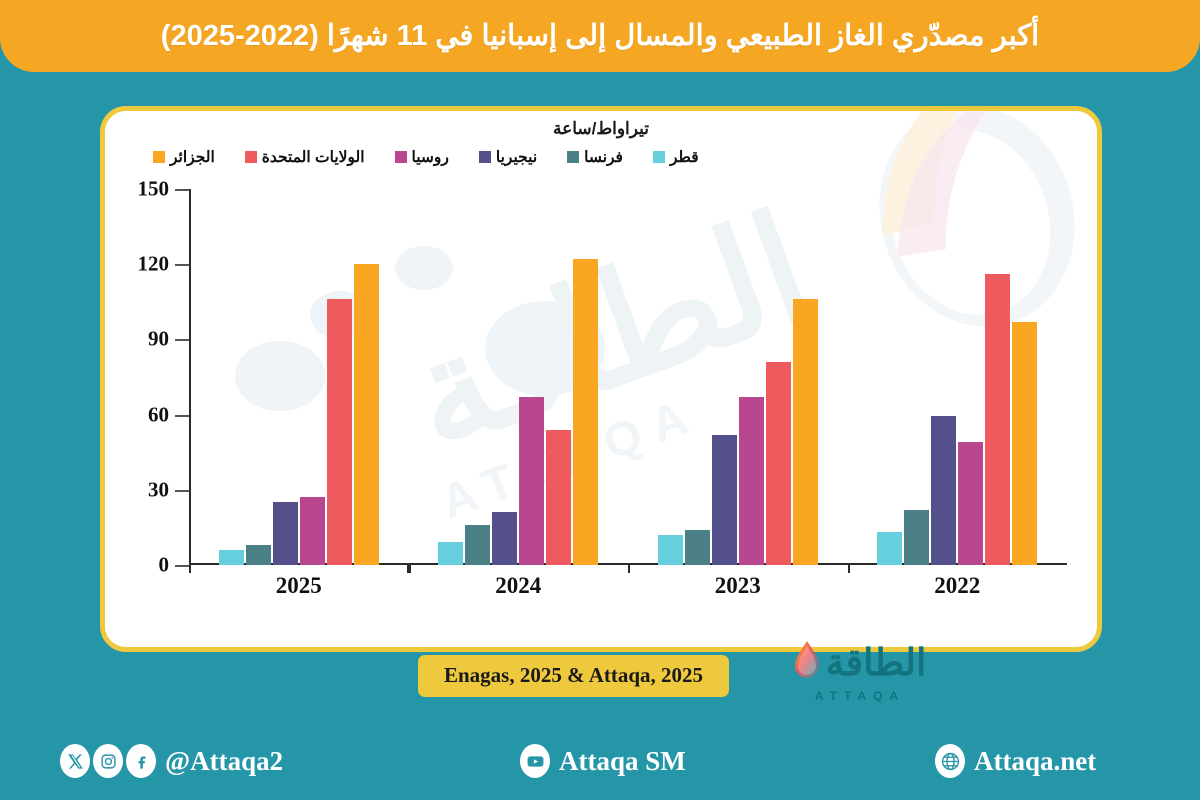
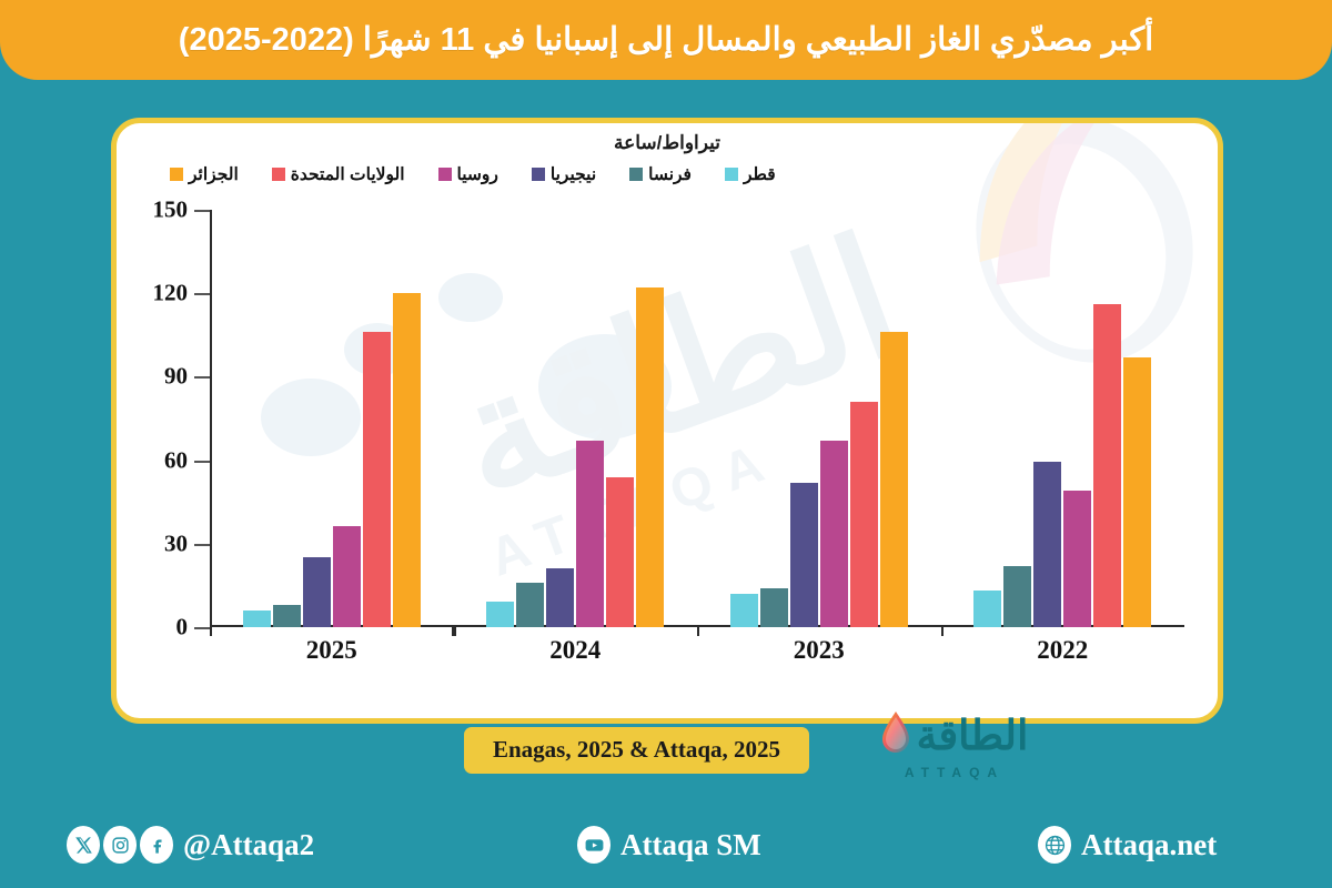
روسيا/2025: 27 -> 36
